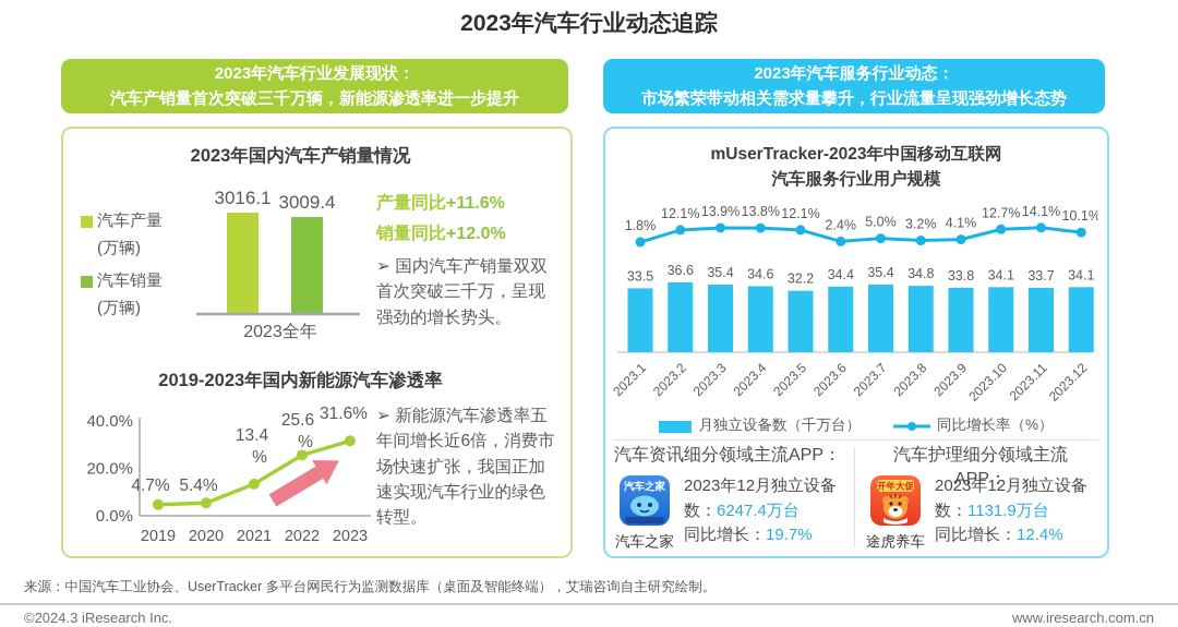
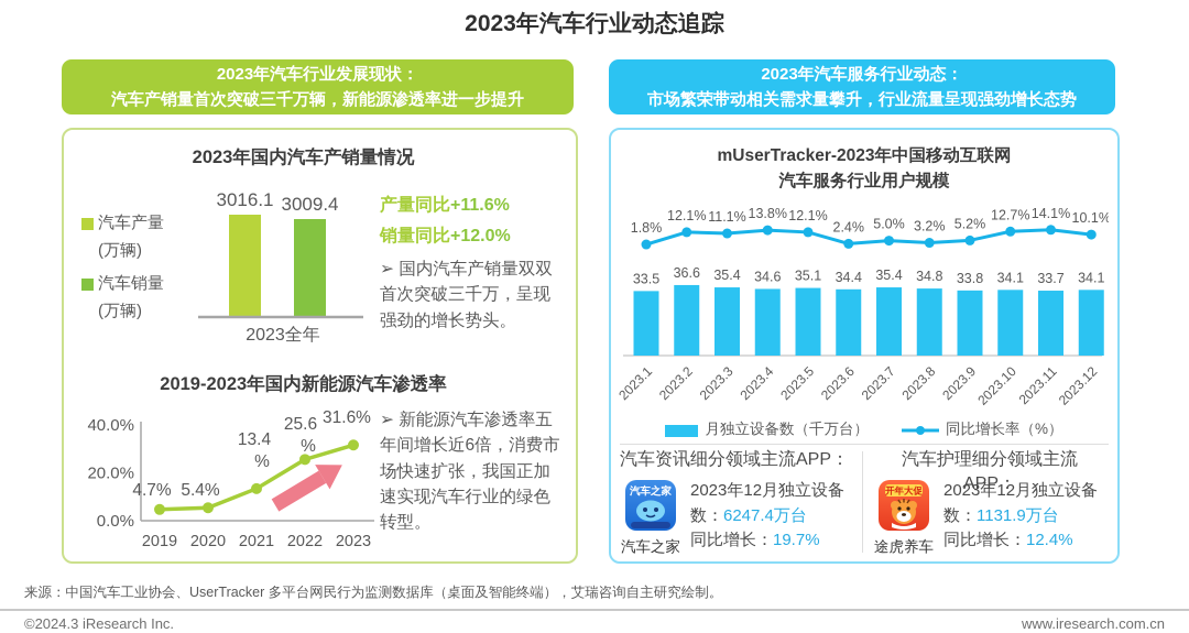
mUserTracker-2023年中国移动互联网汽车服务行业用户规模/同比增长率（%）/2023.3: 13.9% -> 11.1%
mUserTracker-2023年中国移动互联网汽车服务行业用户规模/月独立设备数（千万台）/2023.5: 32.2 -> 35.1
mUserTracker-2023年中国移动互联网汽车服务行业用户规模/同比增长率（%）/2023.9: 4.1% -> 5.2%
